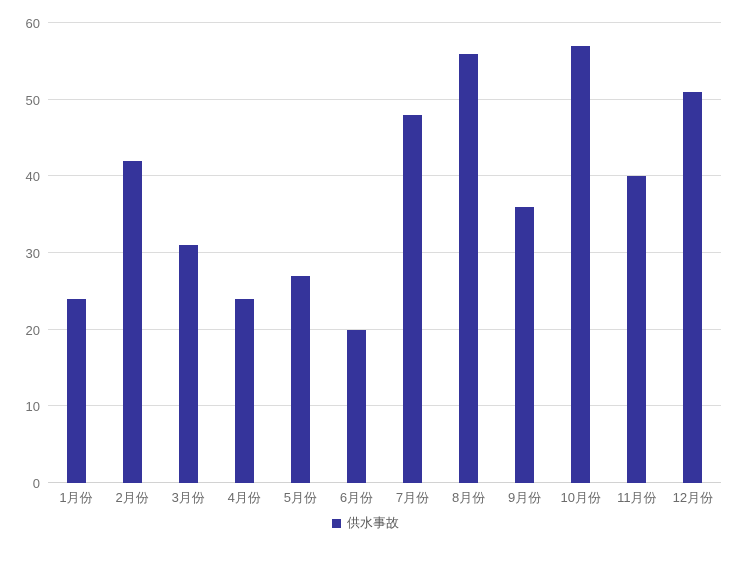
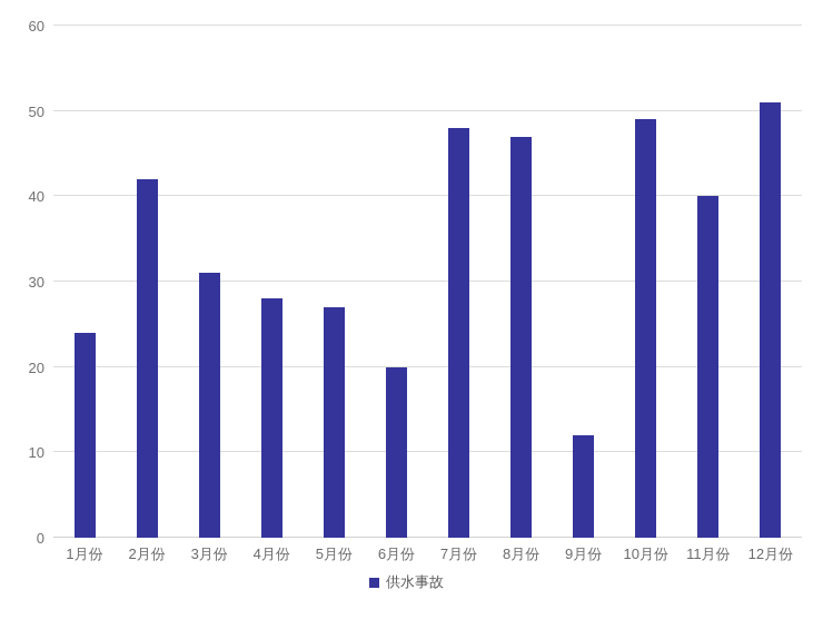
4月份: 24 -> 28
8月份: 56 -> 47
9月份: 36 -> 12
10月份: 57 -> 49
